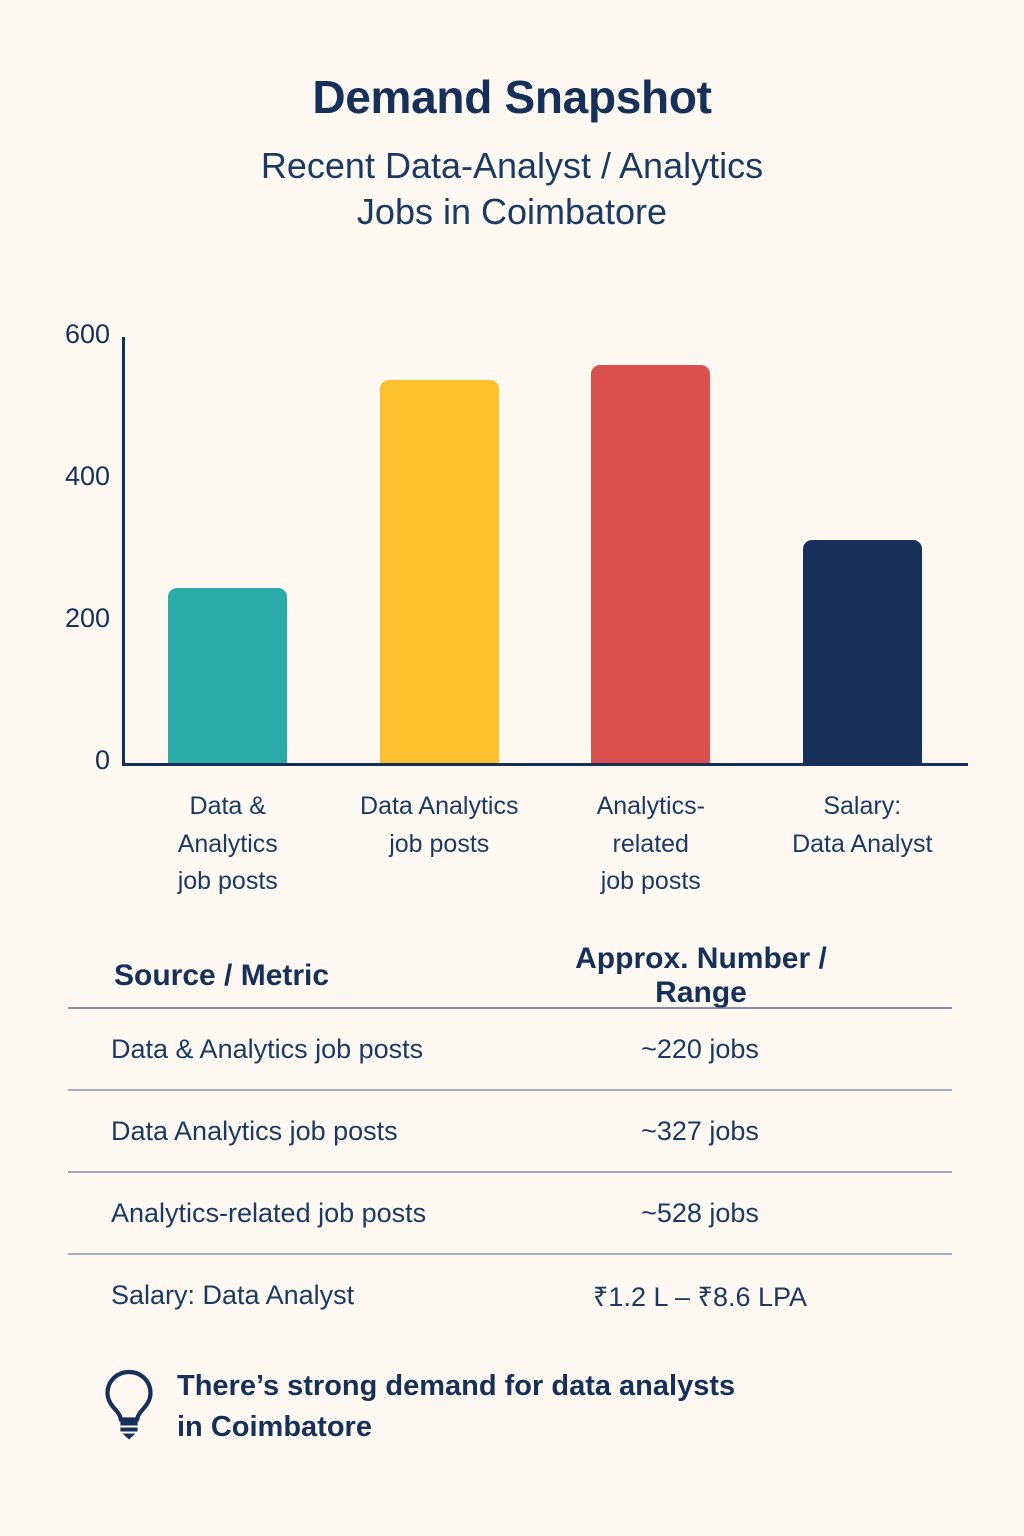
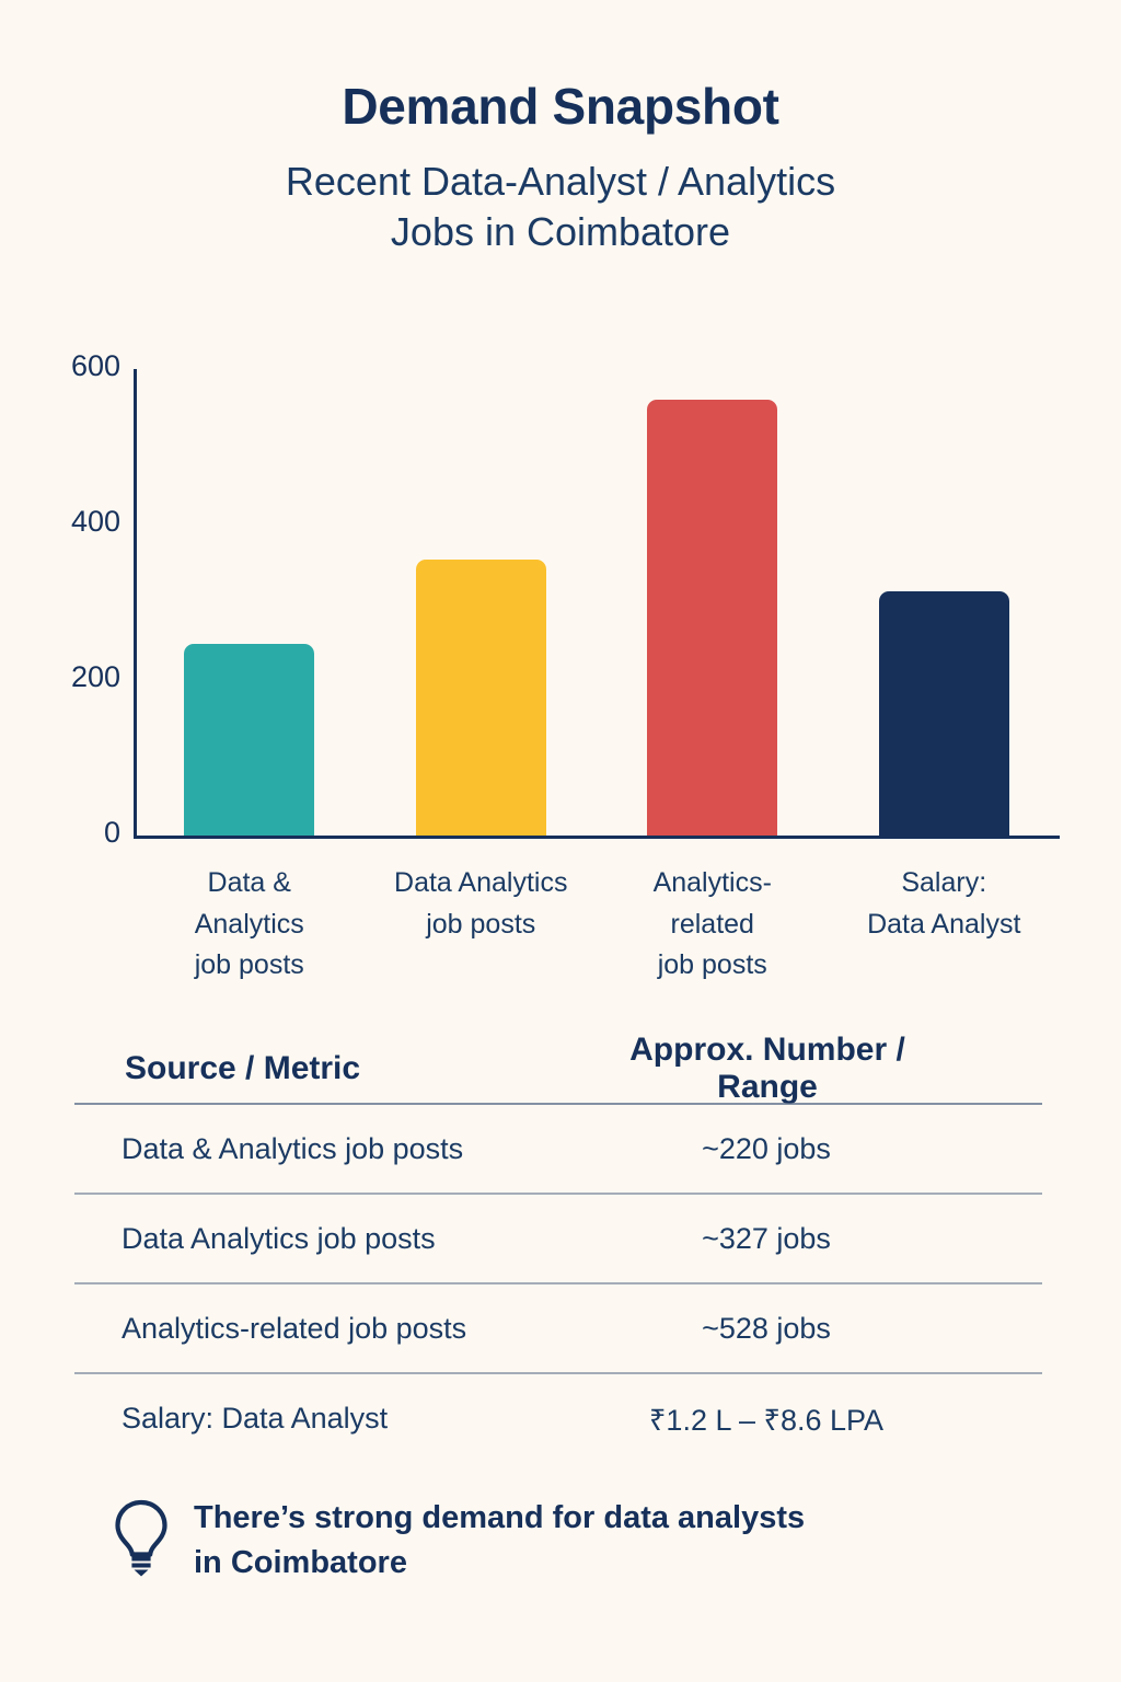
Data Analytics job posts: 540 -> 360
